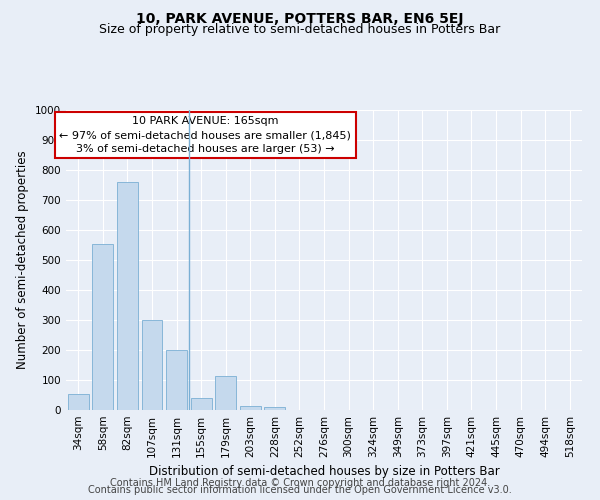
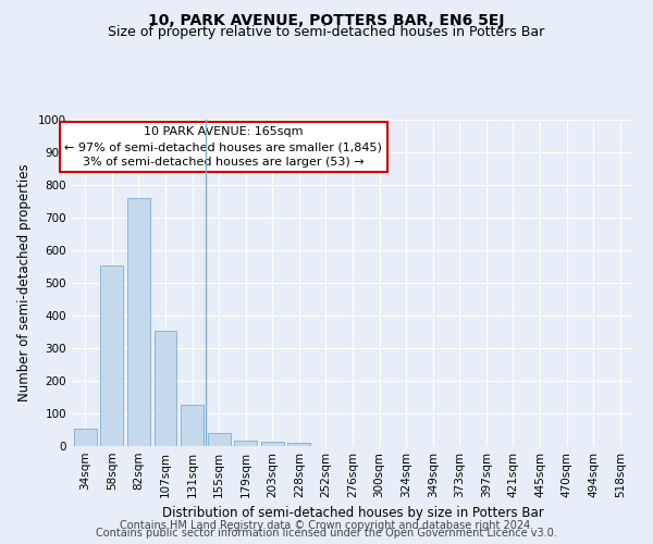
107sqm: 300 -> 355
131sqm: 200 -> 128
179sqm: 115 -> 18
